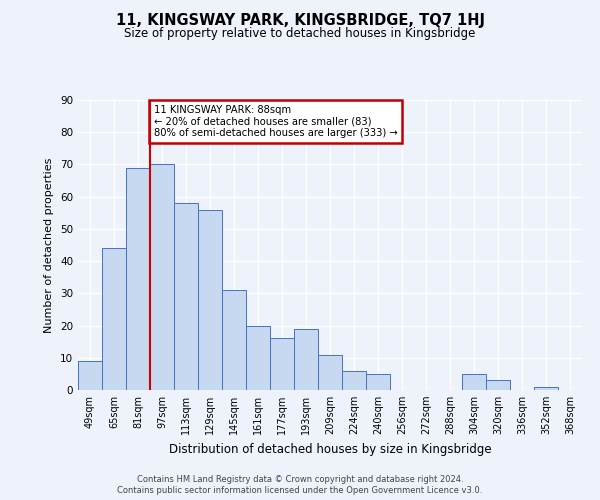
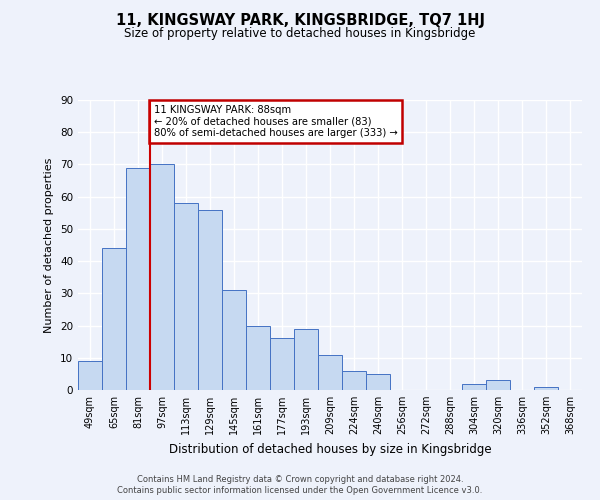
304sqm: 5 -> 2
